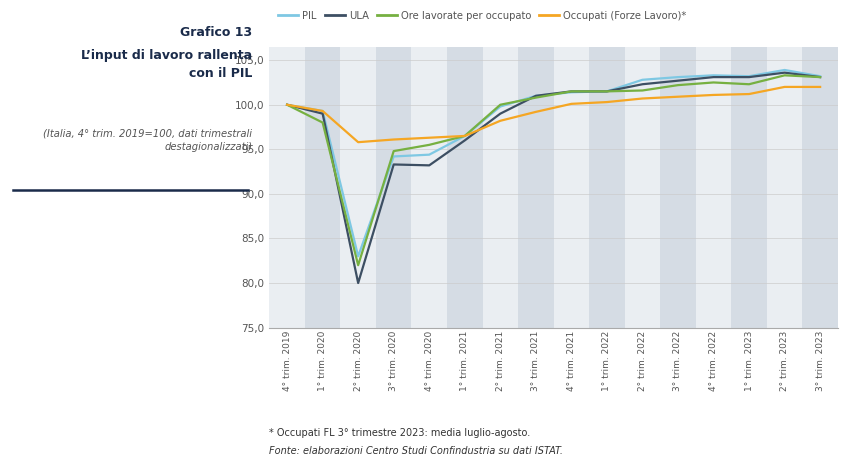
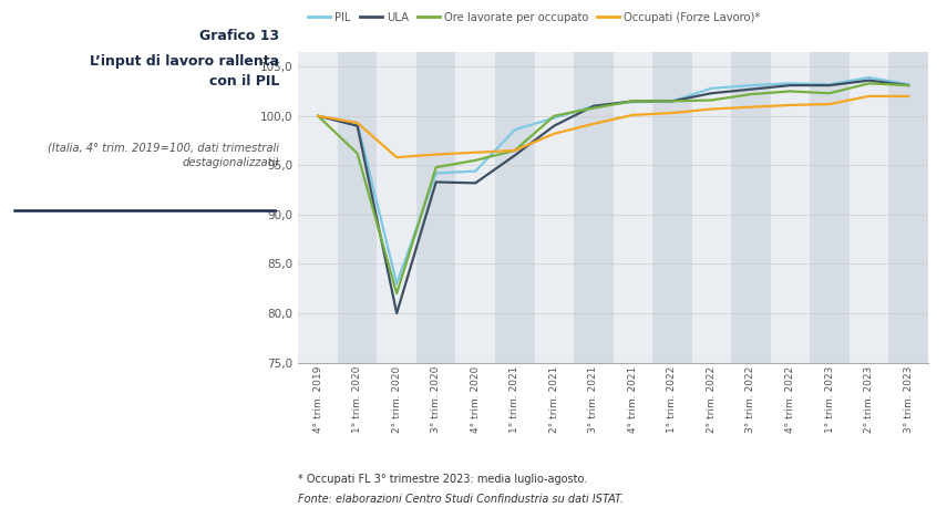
Ore lavorate per occupato/1° trim. 2020: 98,0 -> 96,2
PIL/1° trim. 2021: 96,5 -> 98,6
